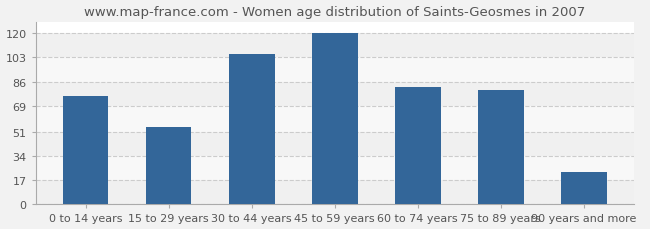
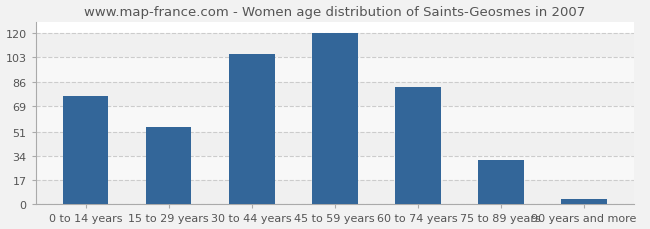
75 to 89 years: 80 -> 31
90 years and more: 23 -> 4
